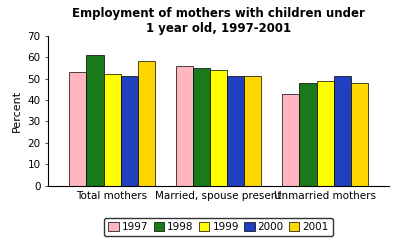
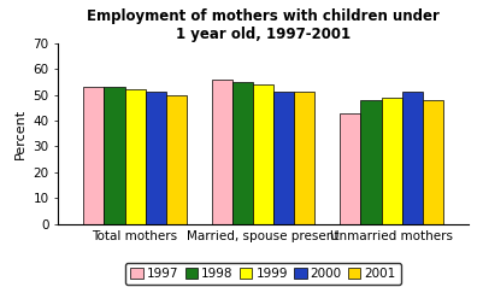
1998/Total mothers: 61 -> 53
2001/Total mothers: 58 -> 50
